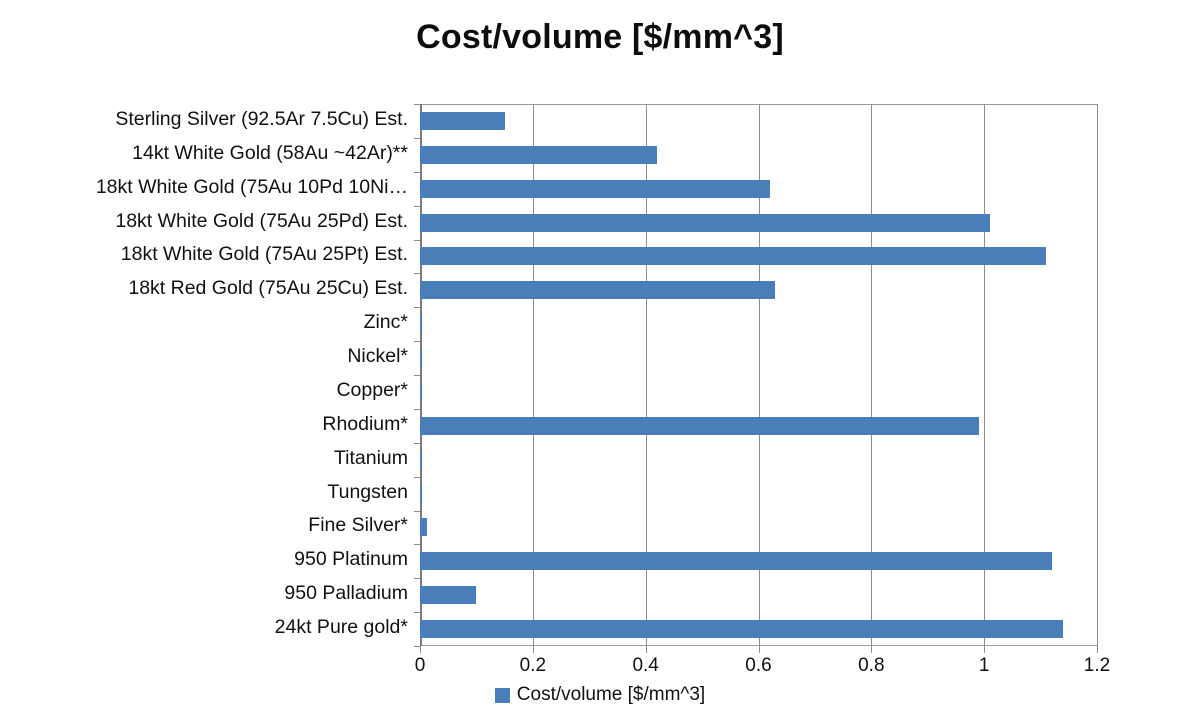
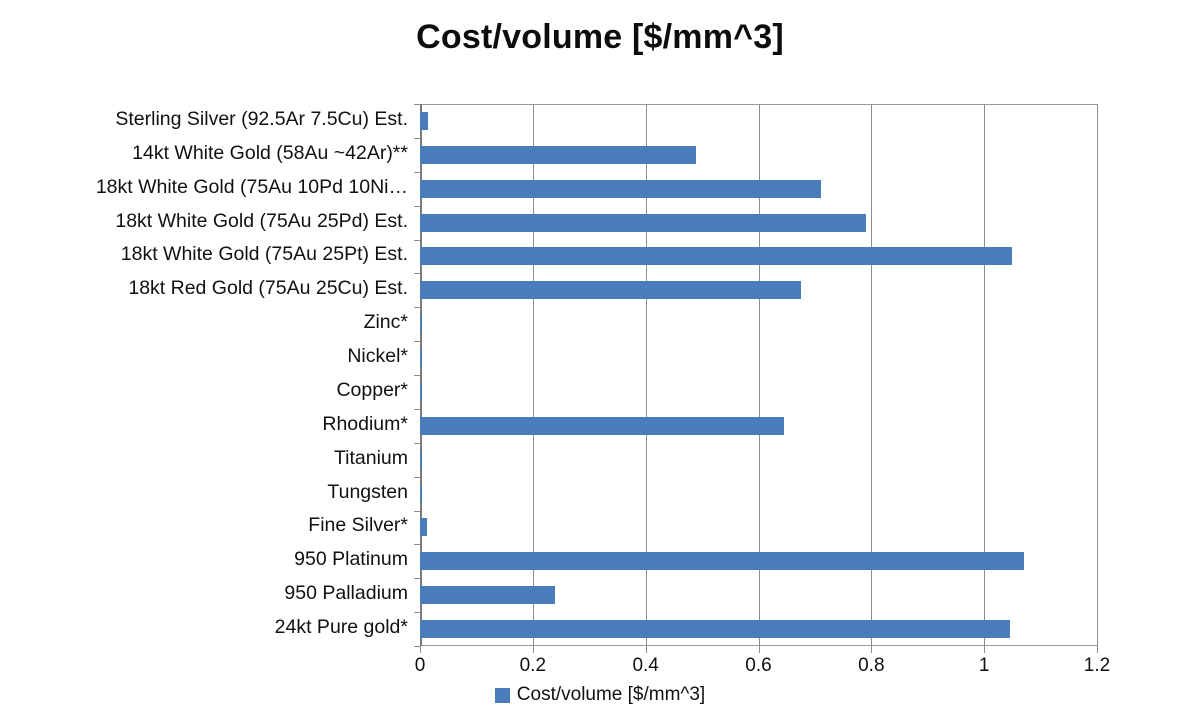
Sterling Silver (92.5Ar 7.5Cu) Est.: 0.15 -> 0.01
14kt White Gold (58Au ~42Ar)**: 0.42 -> 0.49
18kt White Gold (75Au 10Pd 10Ni…: 0.62 -> 0.71
18kt White Gold (75Au 25Pd) Est.: 1.01 -> 0.79
18kt White Gold (75Au 25Pt) Est.: 1.11 -> 1.05
18kt Red Gold (75Au 25Cu) Est.: 0.63 -> 0.68
Rhodium*: 0.99 -> 0.65
950 Platinum: 1.12 -> 1.07
950 Palladium: 0.10 -> 0.24
24kt Pure gold*: 1.14 -> 1.04
